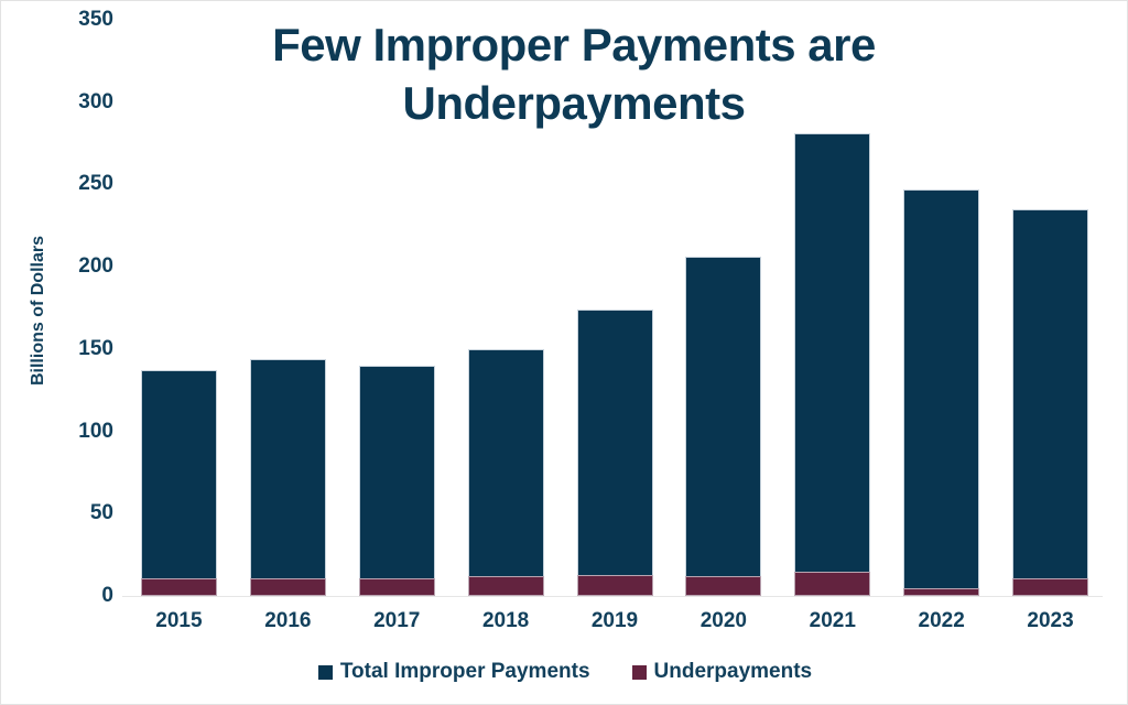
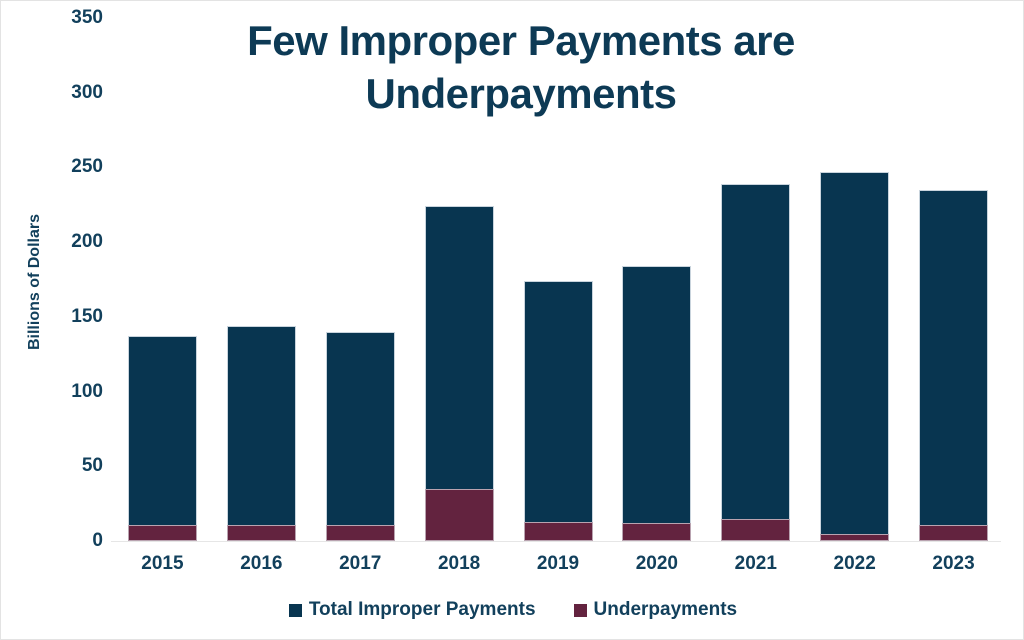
Total Improper Payments/2018: 150 -> 224
Underpayments/2018: 12 -> 35
Total Improper Payments/2020: 206 -> 184
Total Improper Payments/2021: 281 -> 239
